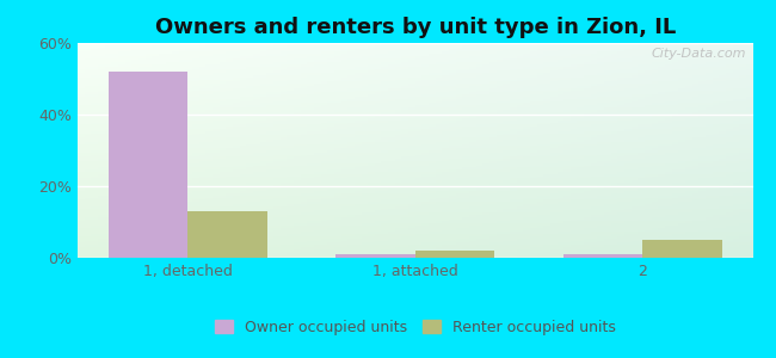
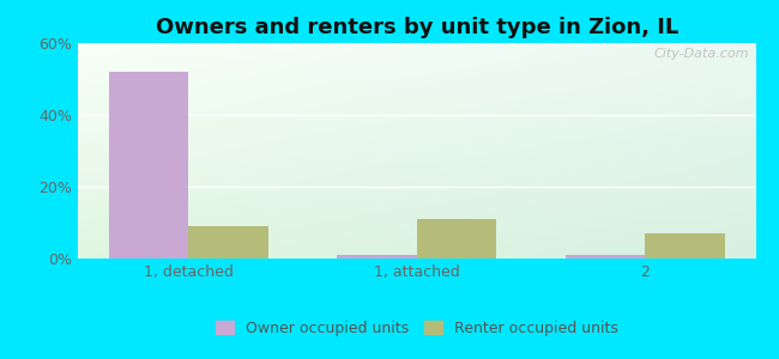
Renter occupied units/1, detached: 13% -> 9%
Renter occupied units/1, attached: 2% -> 11%
Renter occupied units/2: 5% -> 7%
